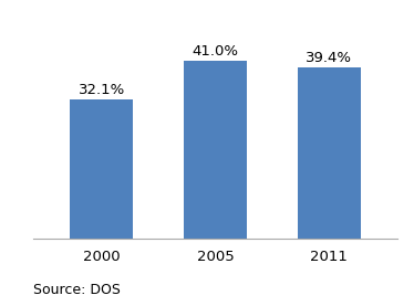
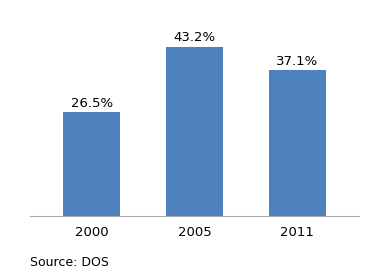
2000: 32.1% -> 26.5%
2005: 41.0% -> 43.2%
2011: 39.4% -> 37.1%
